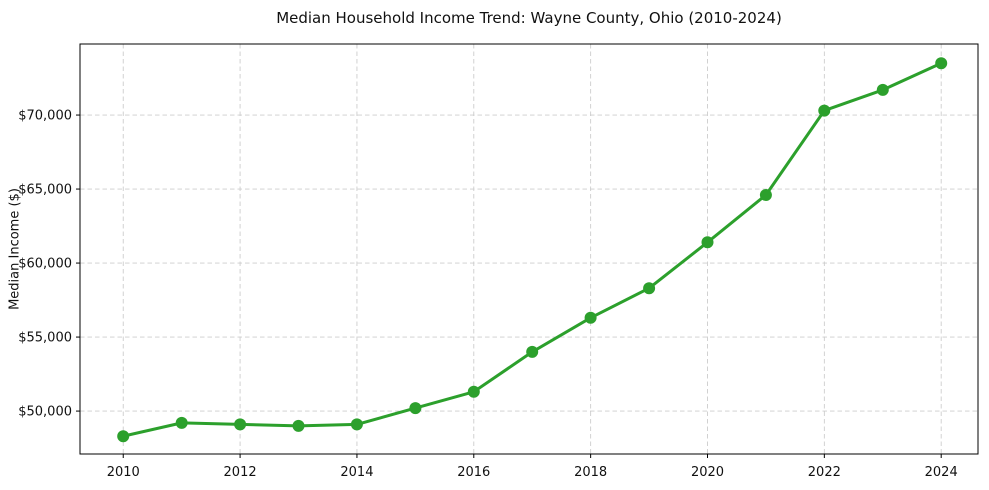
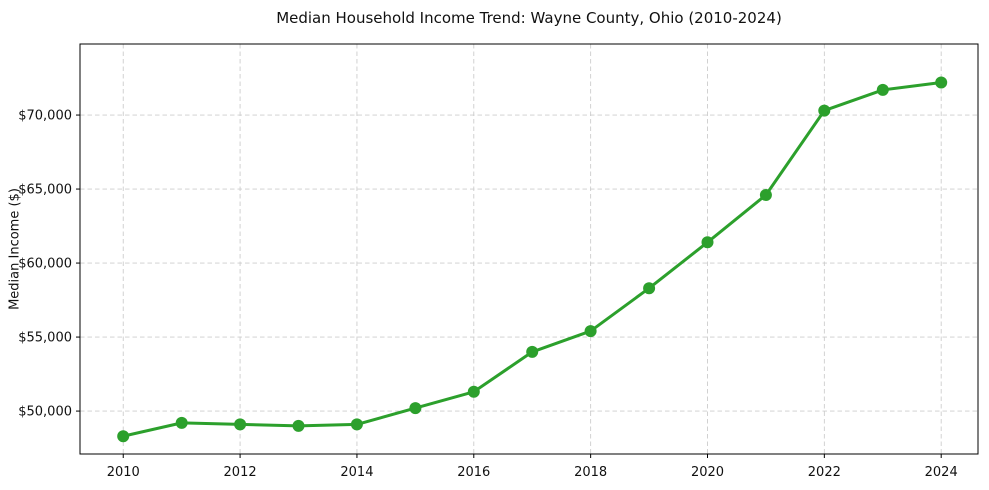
2018: $56300 -> $55400
2024: $73500 -> $72200
